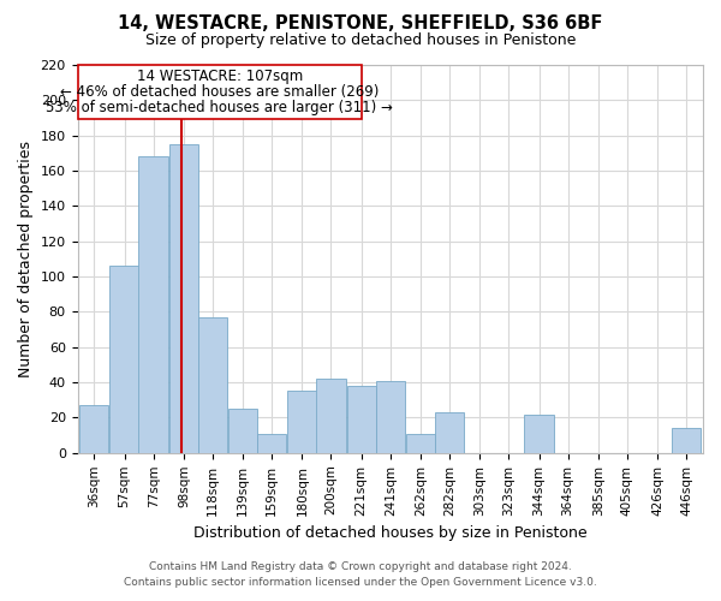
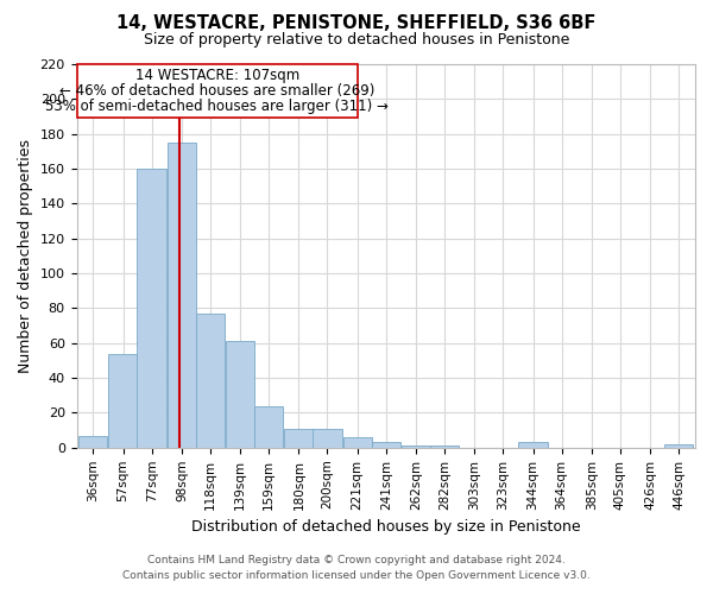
36sqm: 27 -> 7
57sqm: 106 -> 54
77sqm: 168 -> 160
139sqm: 25 -> 61
159sqm: 11 -> 24
180sqm: 35 -> 11
200sqm: 42 -> 11
221sqm: 38 -> 6
241sqm: 41 -> 3
262sqm: 11 -> 1
282sqm: 23 -> 1
344sqm: 22 -> 3
446sqm: 14 -> 2
